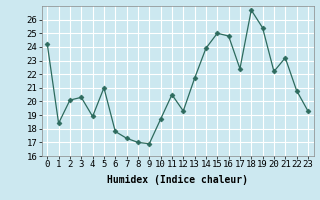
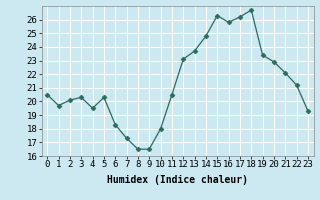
0: 24.2 -> 20.5
1: 18.4 -> 19.7
4: 18.9 -> 19.5
5: 21.0 -> 20.3
6: 17.8 -> 18.3
8: 17.0 -> 16.5
9: 16.9 -> 16.5
10: 18.7 -> 18.0
12: 19.3 -> 23.1
13: 21.7 -> 23.7
14: 23.9 -> 24.8
15: 25.0 -> 26.3
16: 24.8 -> 25.8
17: 22.4 -> 26.2
19: 25.4 -> 23.4
20: 22.2 -> 22.9
21: 23.2 -> 22.1
22: 20.8 -> 21.2
